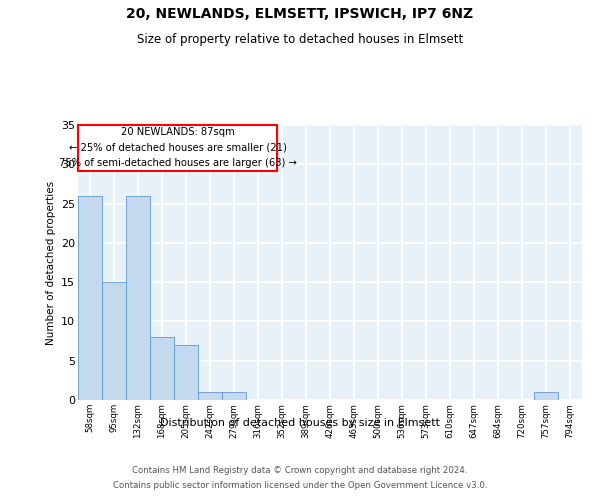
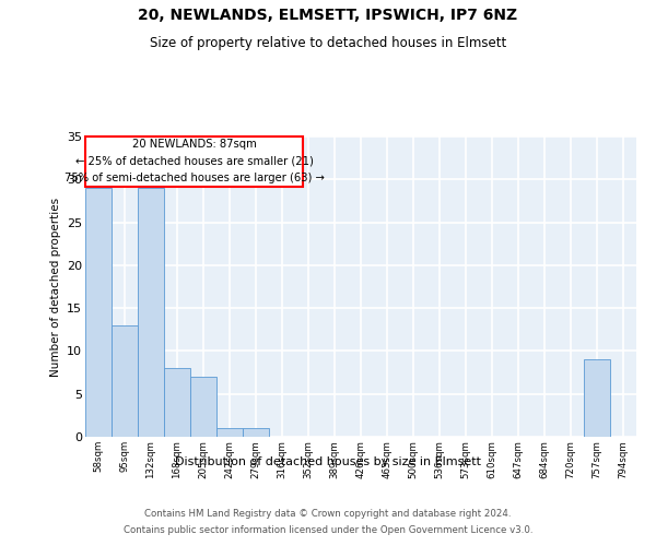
58sqm: 26 -> 29
95sqm: 15 -> 13
132sqm: 26 -> 29
757sqm: 1 -> 9
